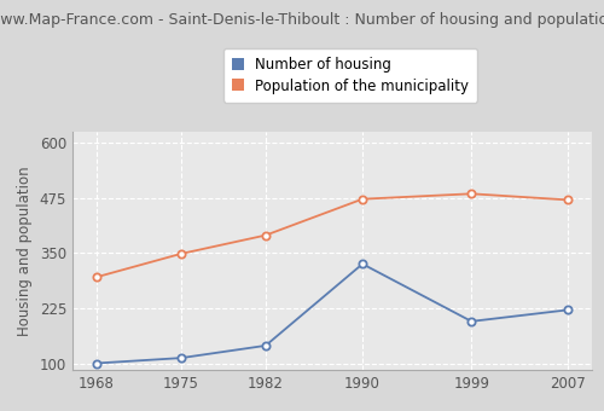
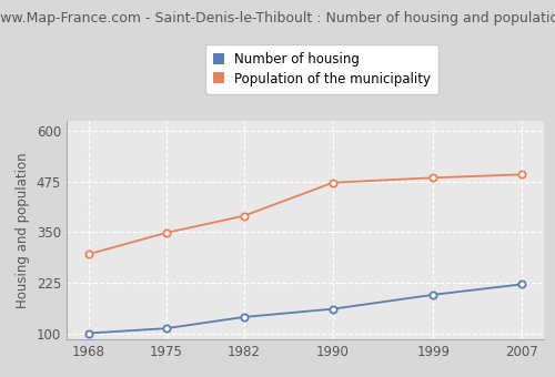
Number of housing/1990: 325 -> 160
Population of the municipality/2007: 470 -> 492
